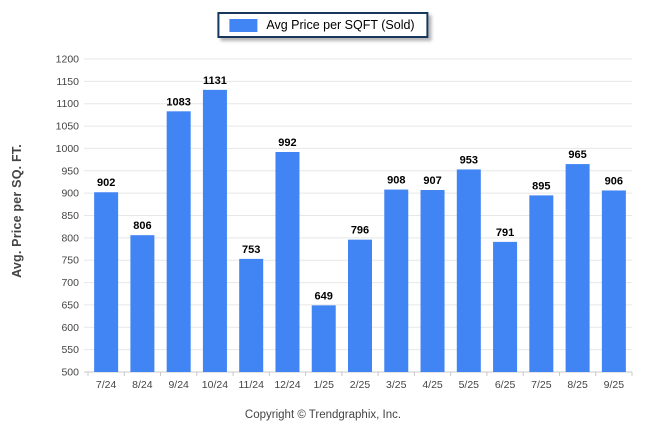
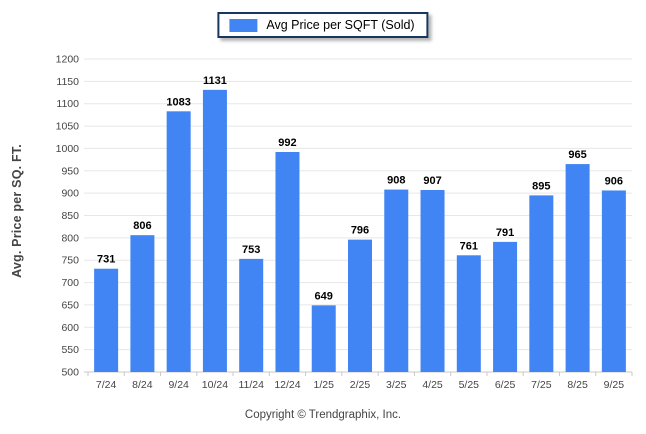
7/24: 902 -> 731
5/25: 953 -> 761
